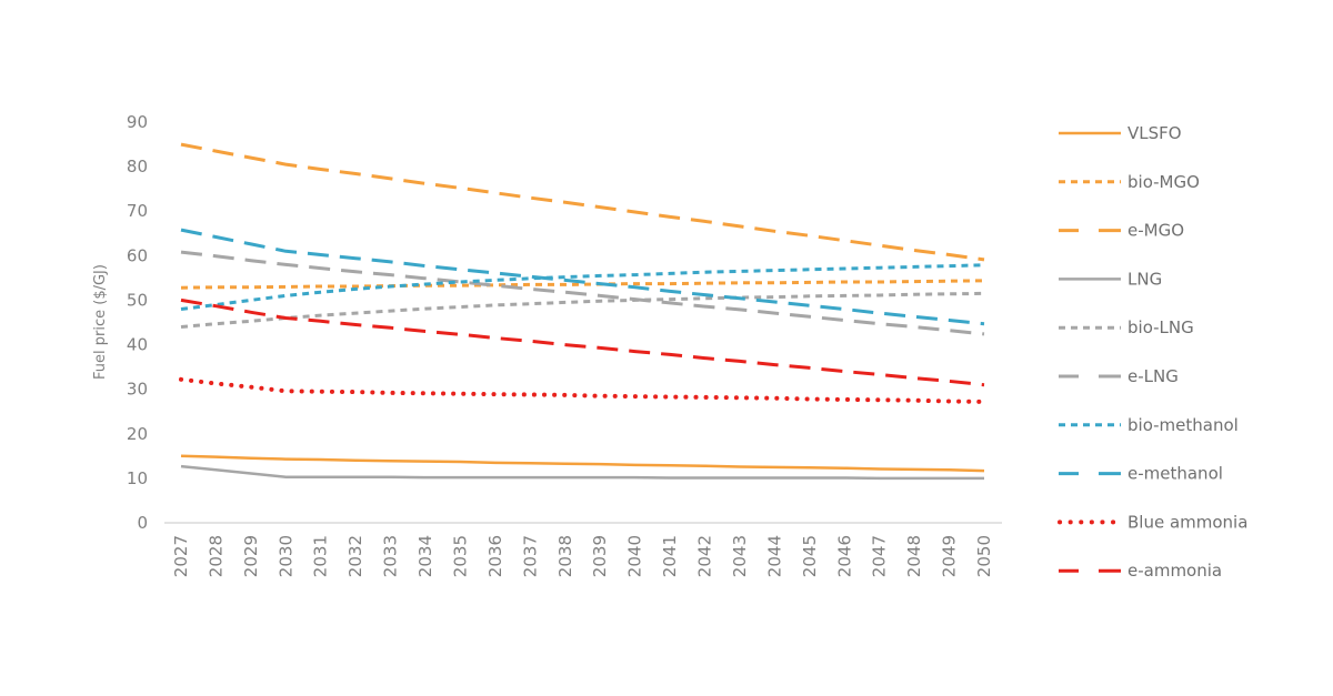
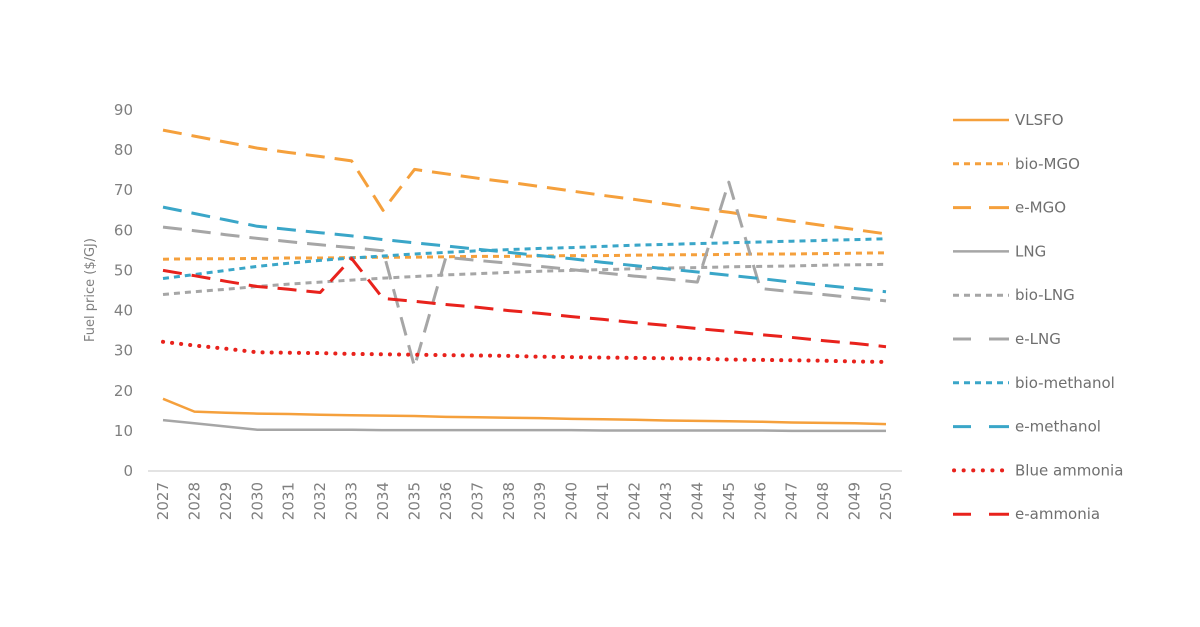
VLSFO/2027: 15 -> 18
e-ammonia/2033: 44 -> 53
e-MGO/2034: 76 -> 65
e-LNG/2035: 54 -> 26
e-LNG/2045: 46 -> 72
